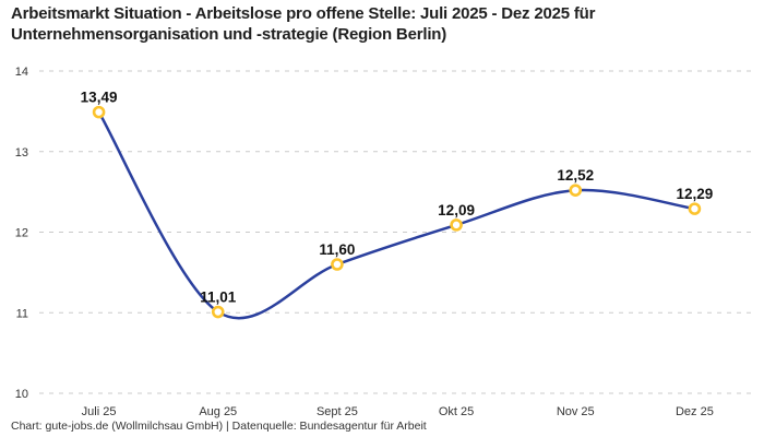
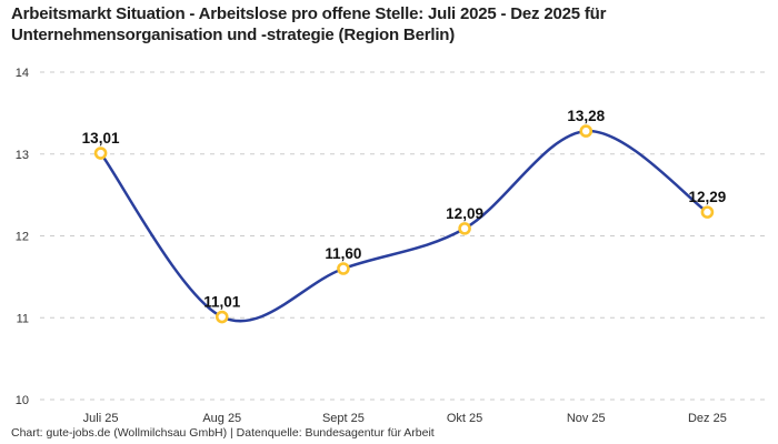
Juli 25: 13,49 -> 13,01
Nov 25: 12,52 -> 13,28
